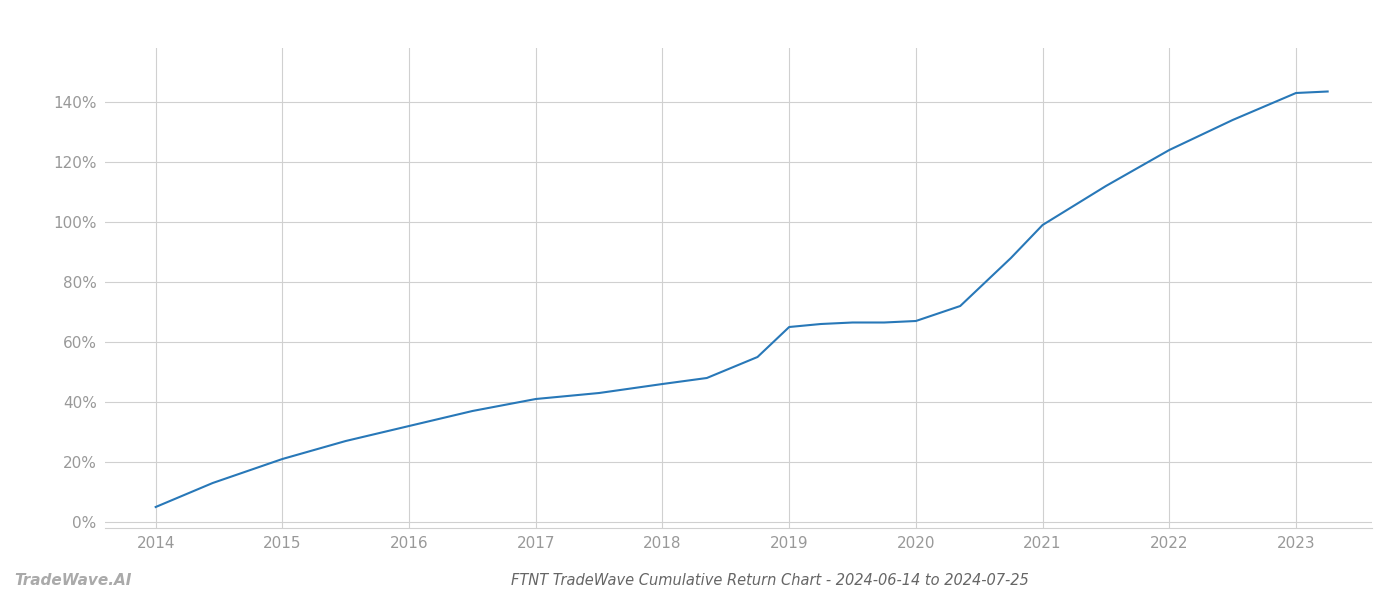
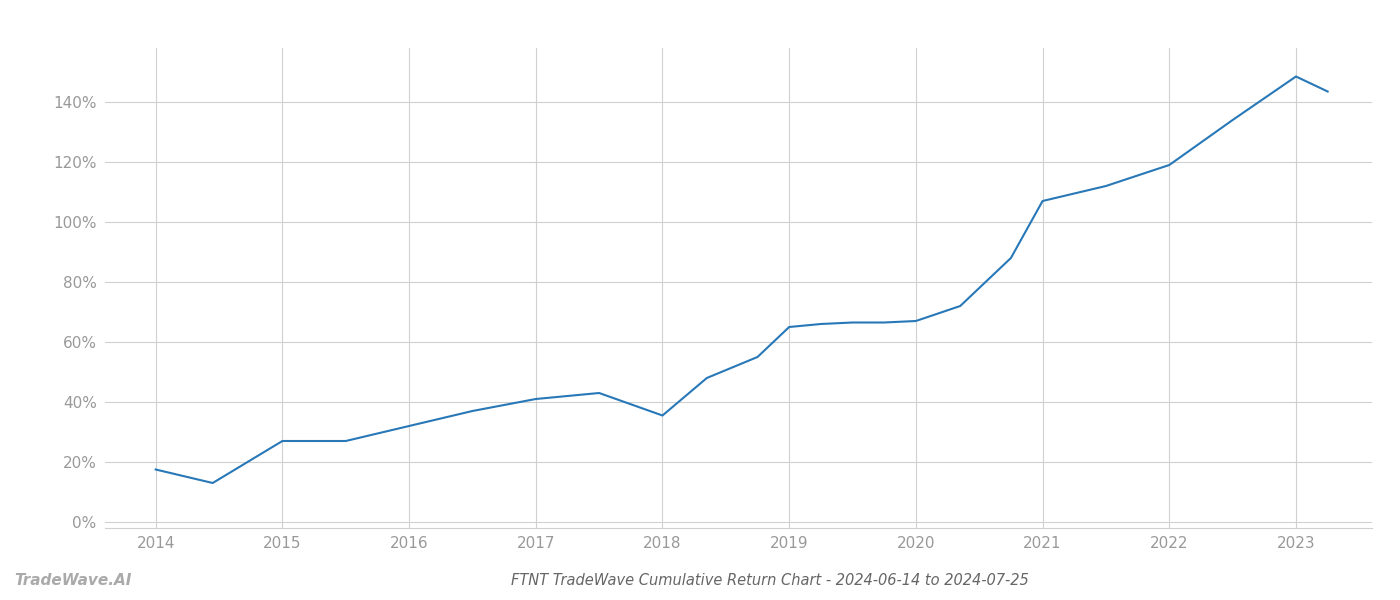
2014: 5.0% -> 17.5%
2015: 21.0% -> 27.0%
2018: 46.0% -> 35.5%
2021: 99.0% -> 107.0%
2022: 124.0% -> 119.0%
2023: 143.0% -> 148.5%
